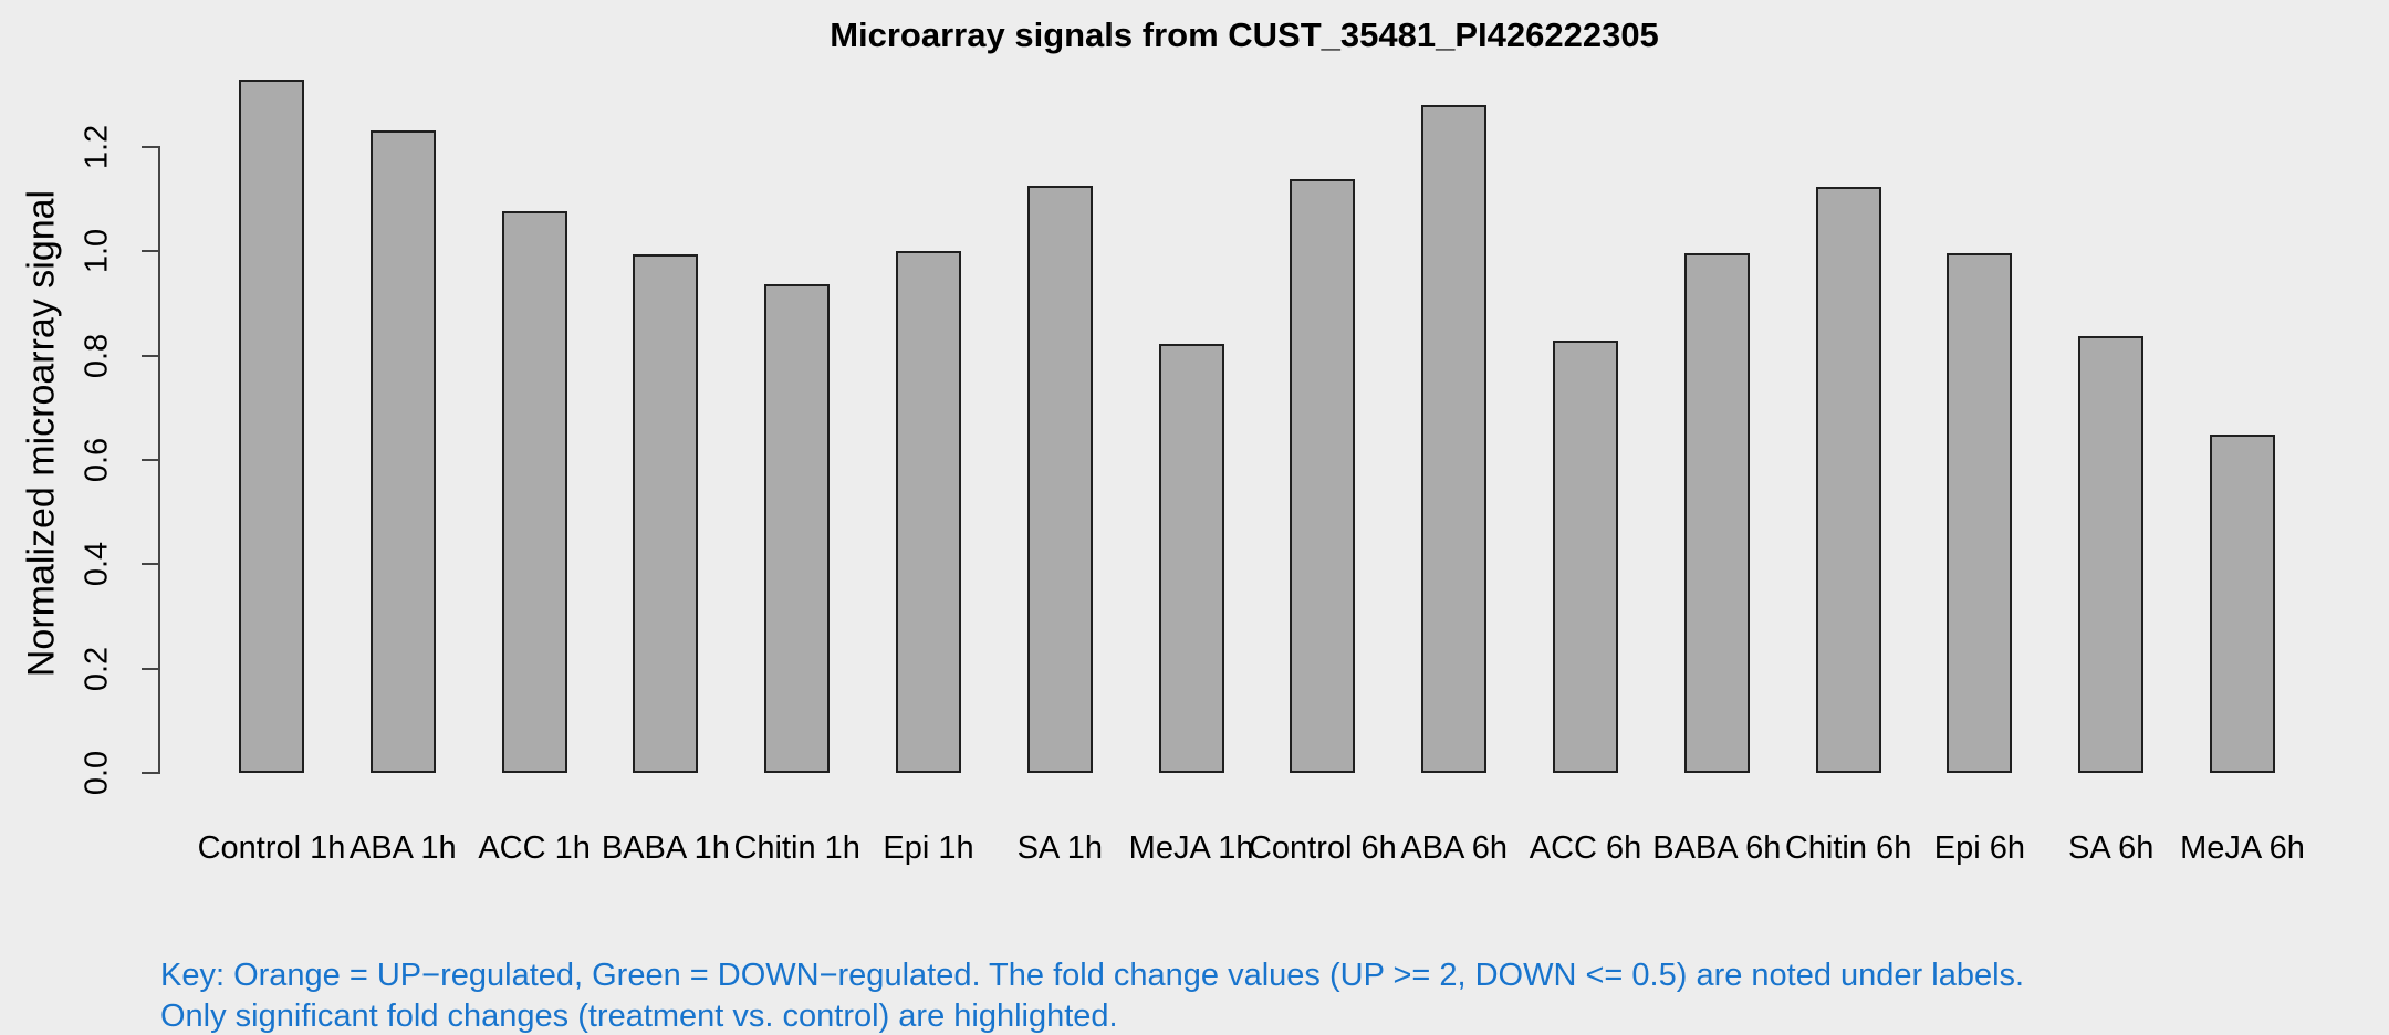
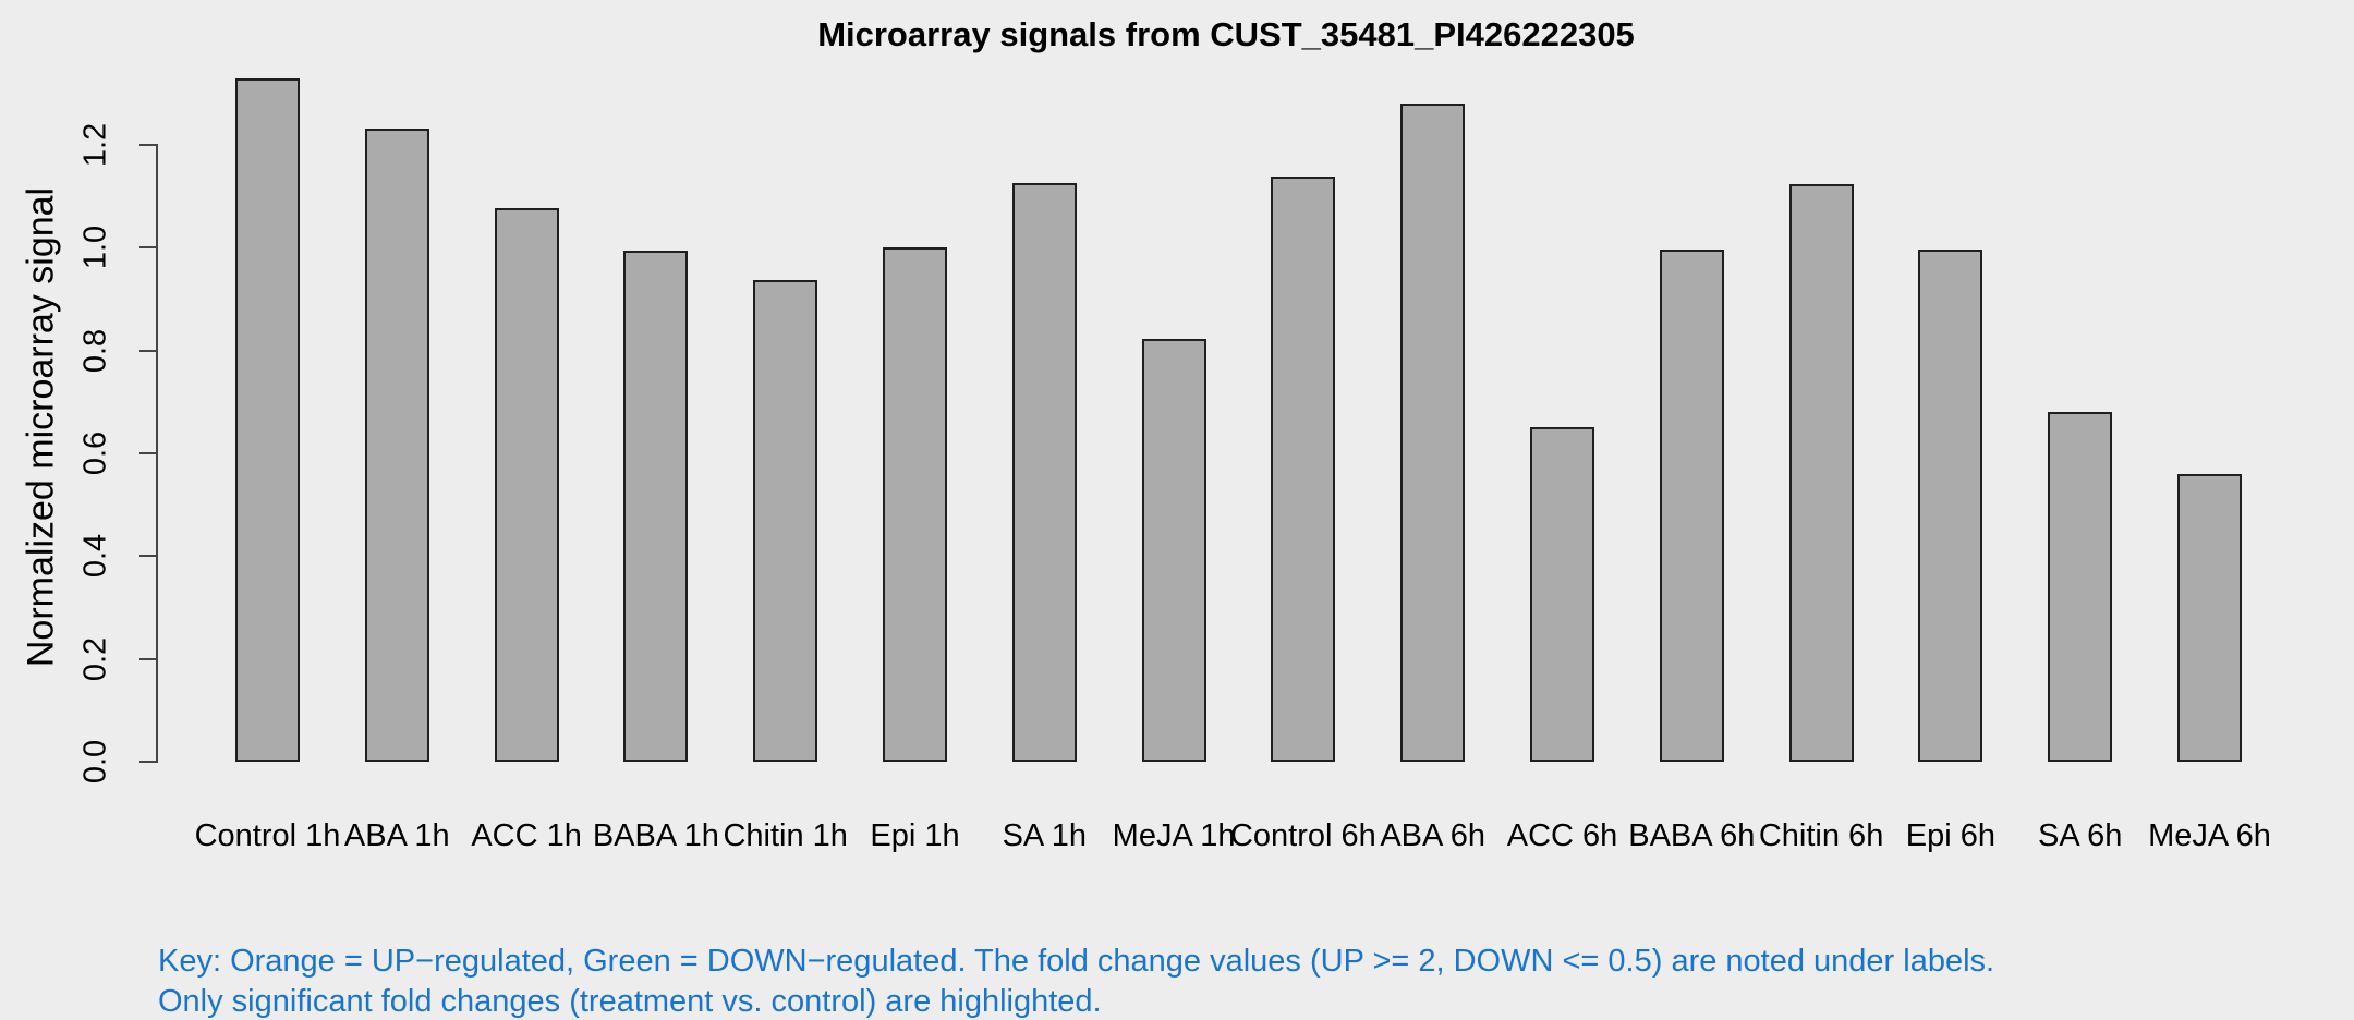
ACC 6h: 0.83 -> 0.65
SA 6h: 0.84 -> 0.68
MeJA 6h: 0.65 -> 0.56
